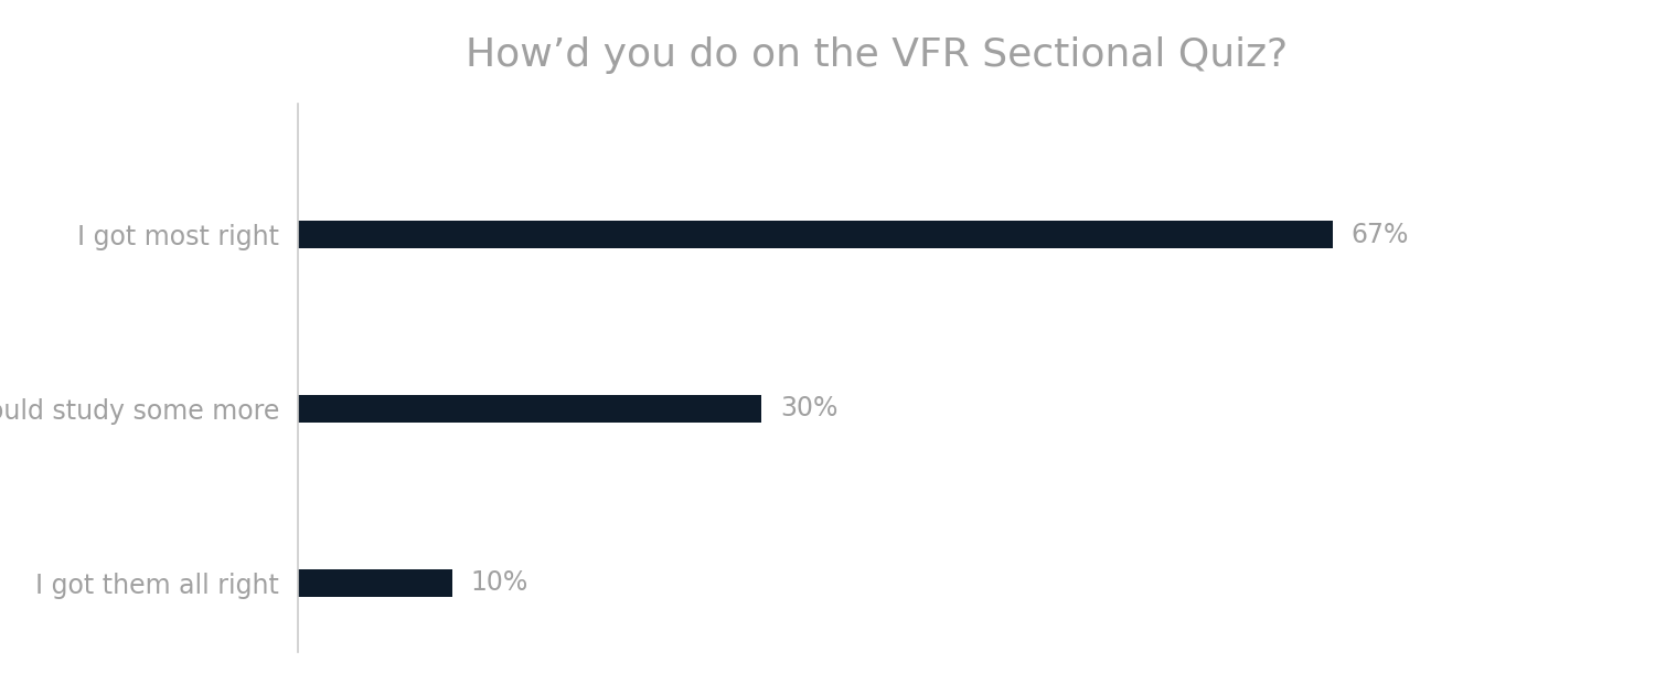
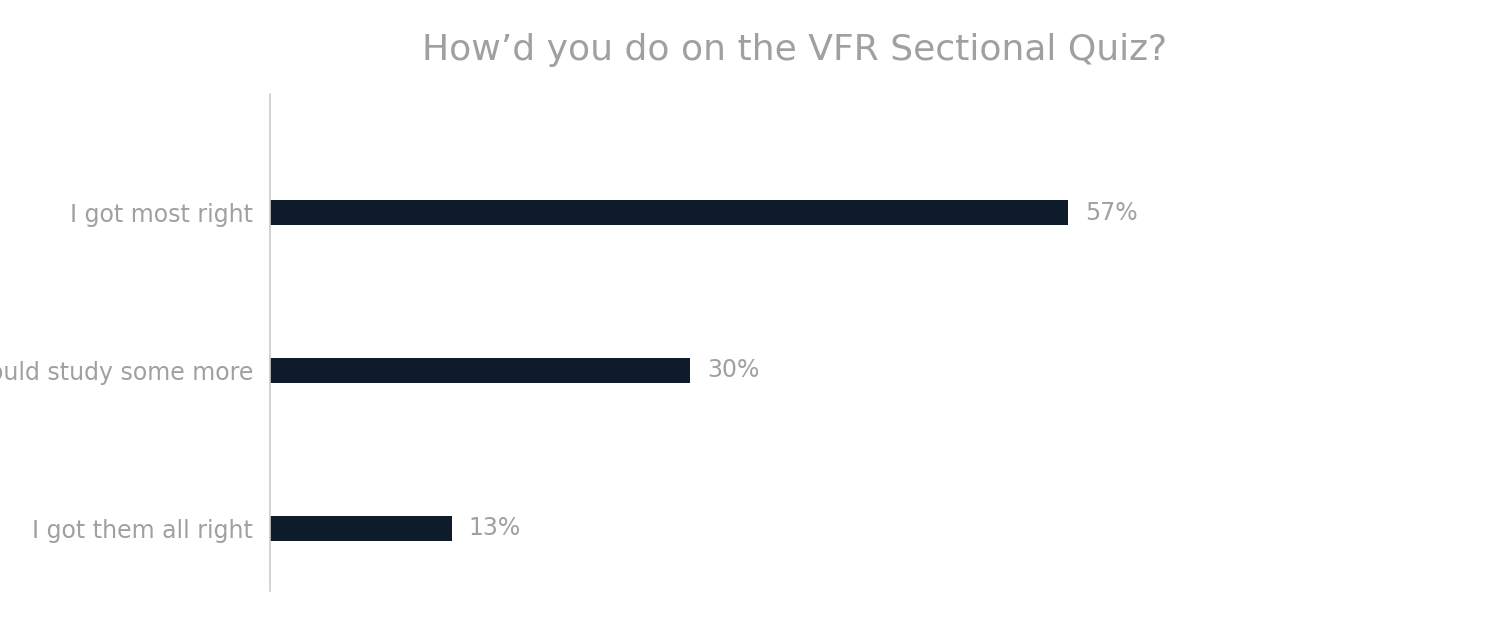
I got most right: 67% -> 57%
I got them all right: 10% -> 13%
